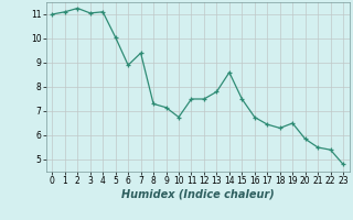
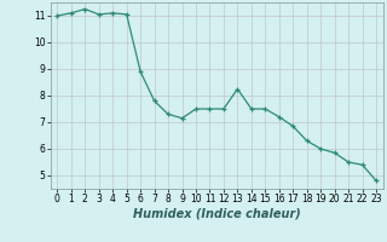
5: 10.05 -> 11.05
7: 9.40 -> 7.80
10: 6.75 -> 7.50
13: 7.80 -> 8.25
14: 8.60 -> 7.50
16: 6.75 -> 7.20
17: 6.45 -> 6.85
19: 6.50 -> 6.00
